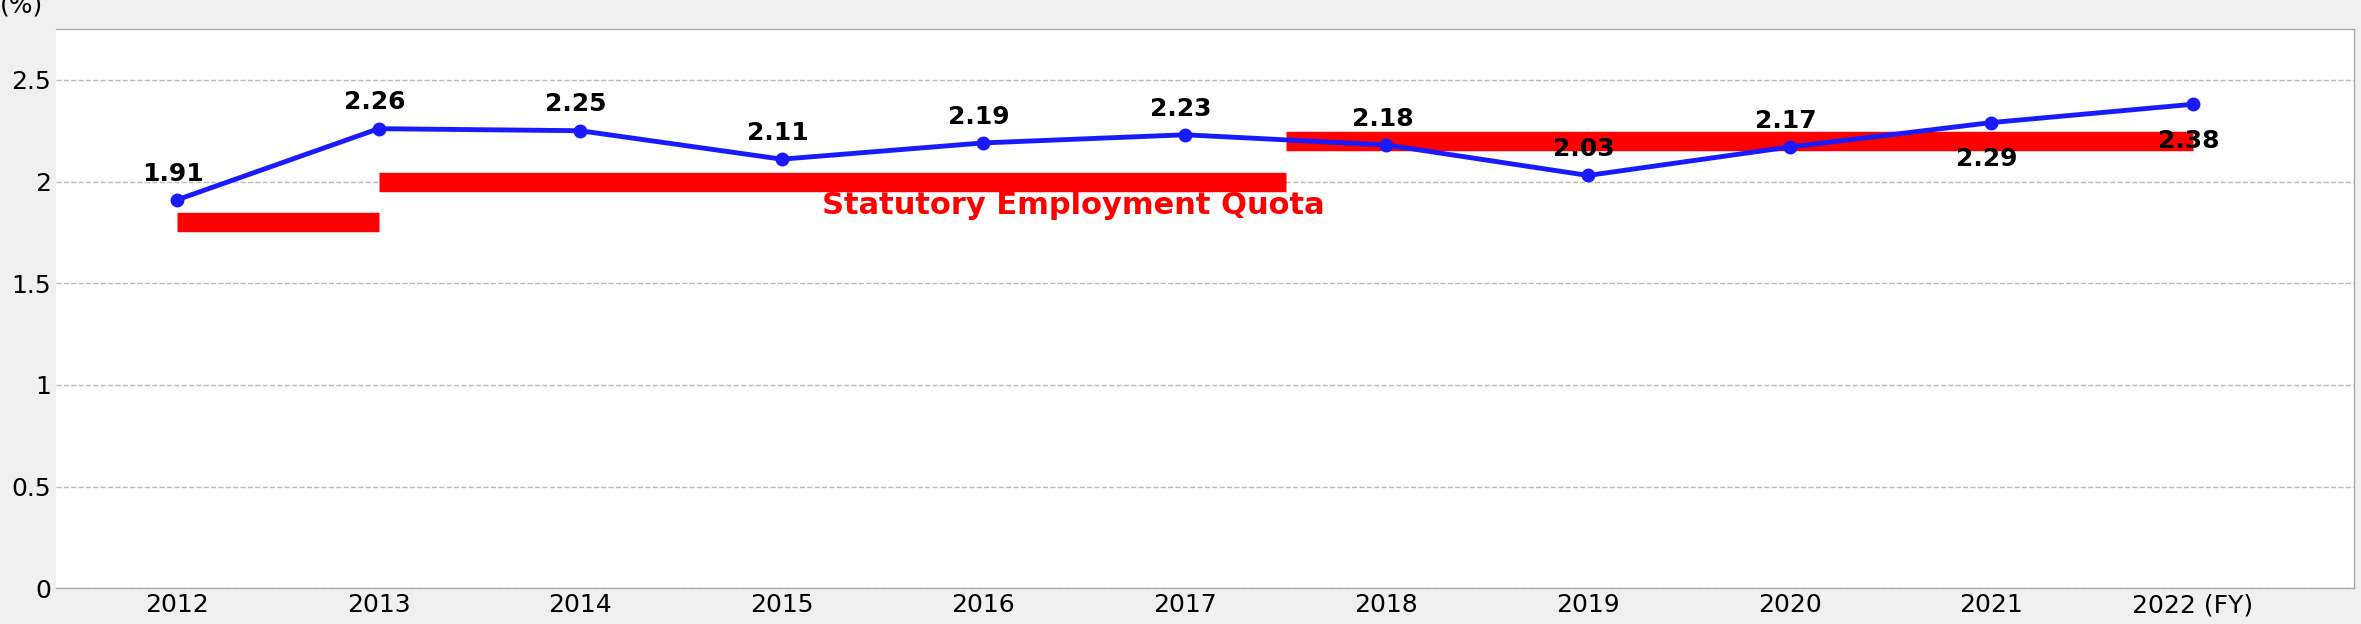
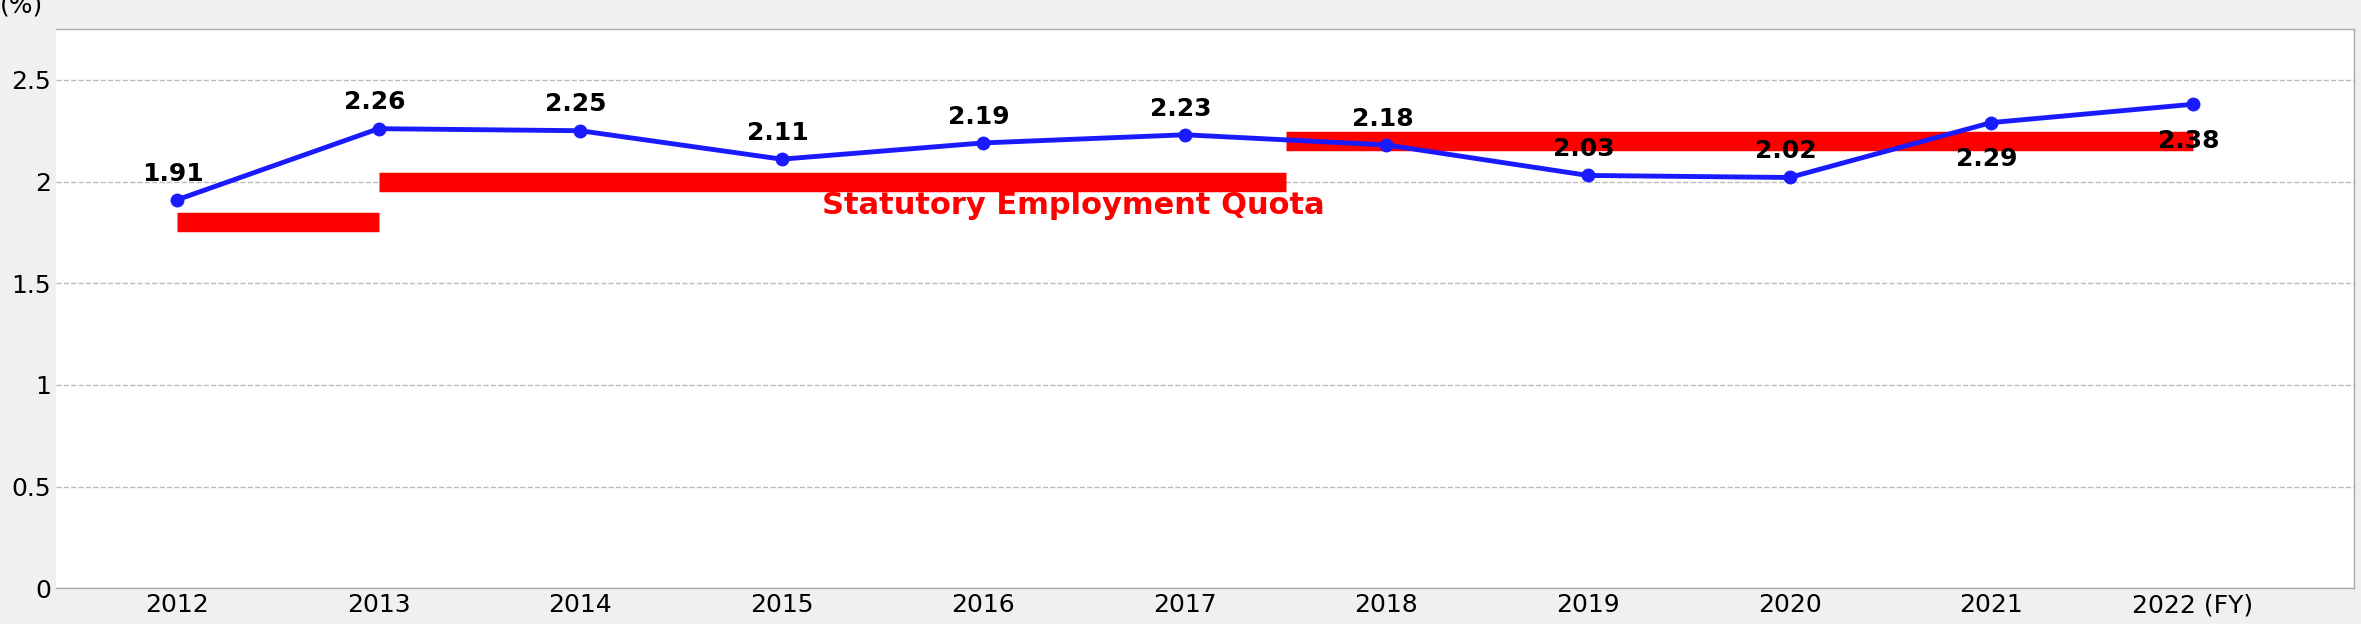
2020: 2.17 -> 2.02
